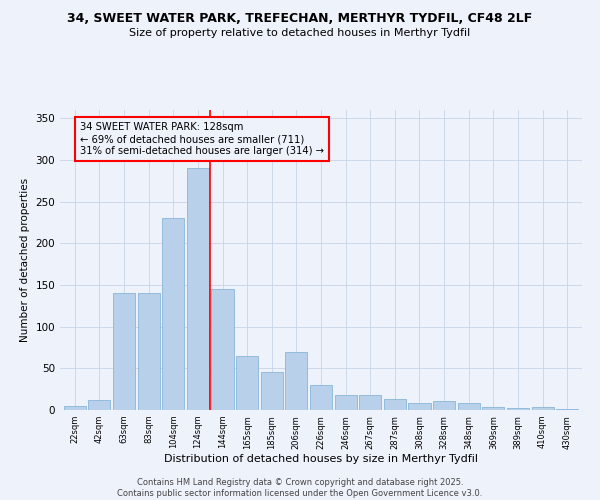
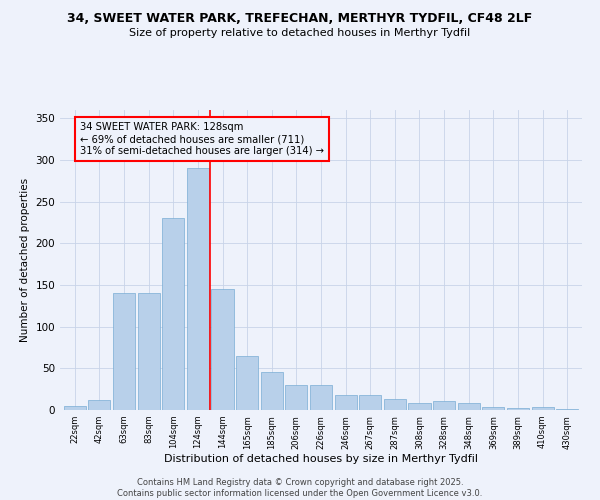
206sqm: 70 -> 30
